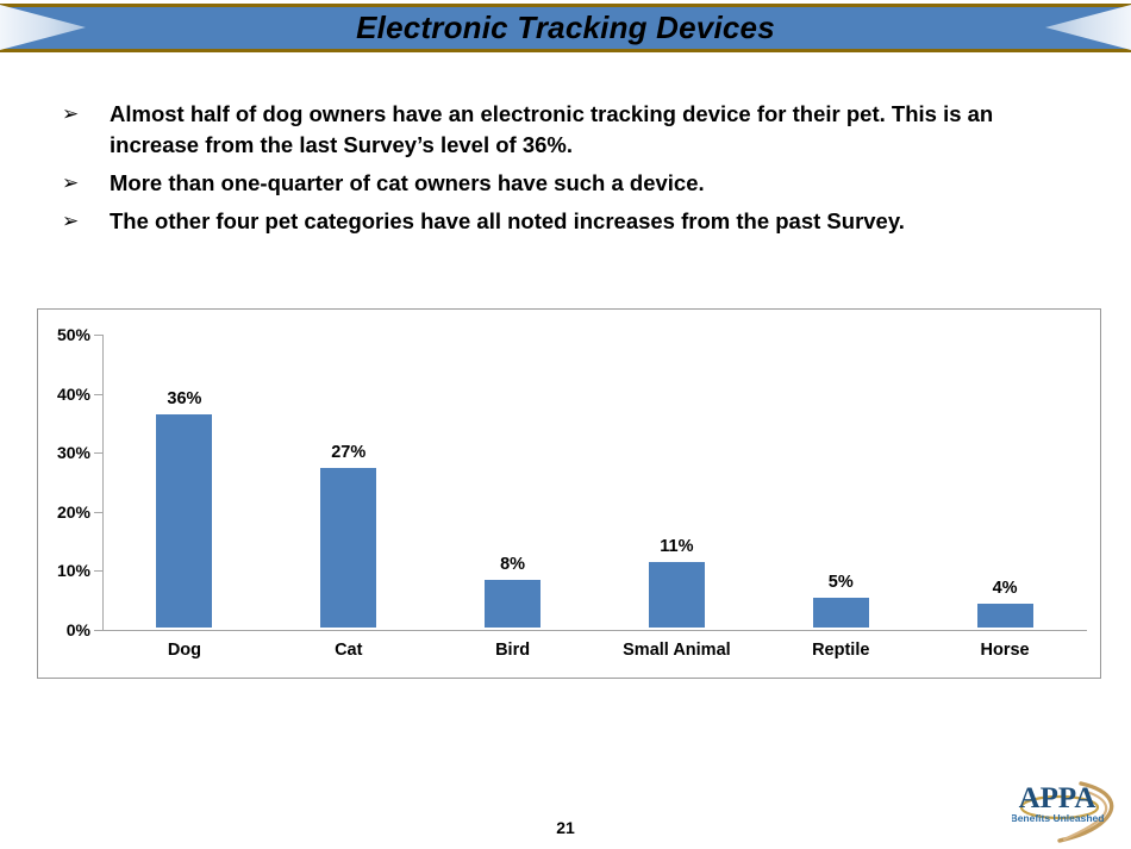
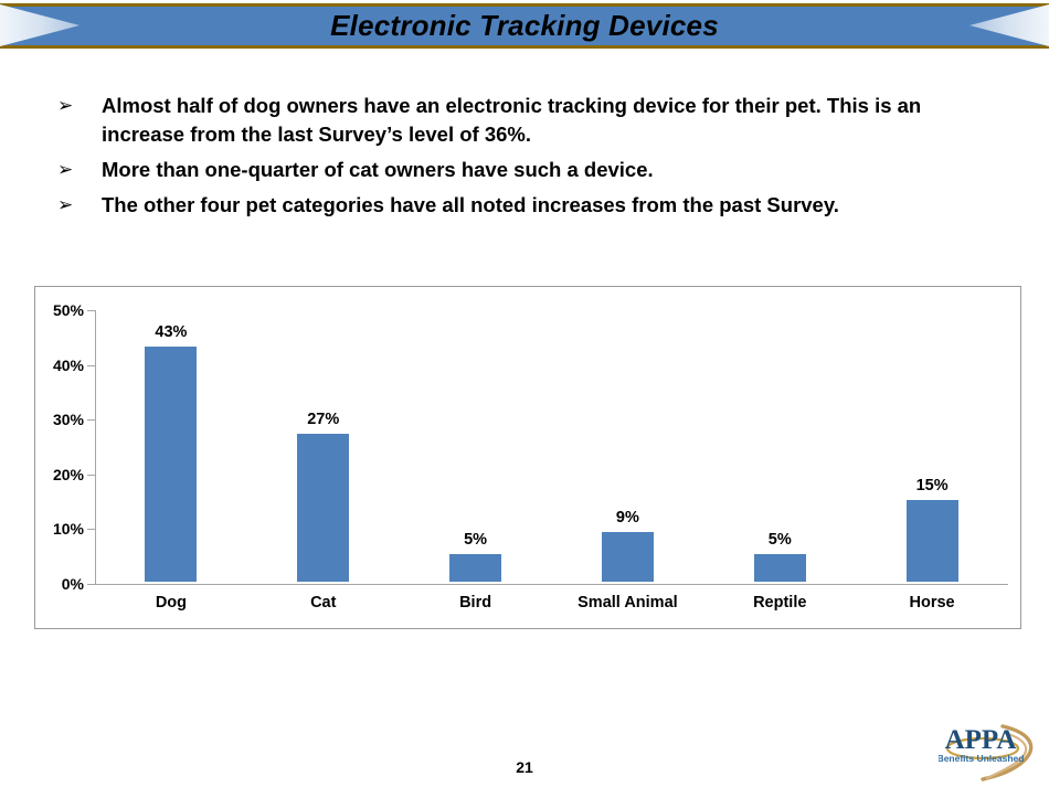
Dog: 36% -> 43%
Bird: 8% -> 5%
Small Animal: 11% -> 9%
Horse: 4% -> 15%
